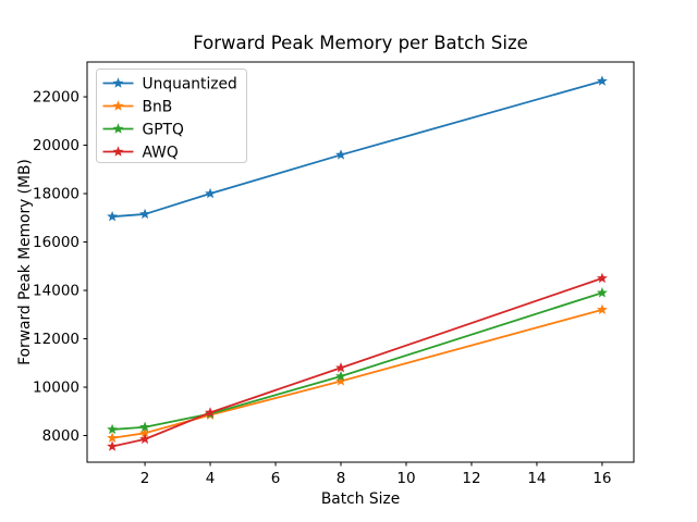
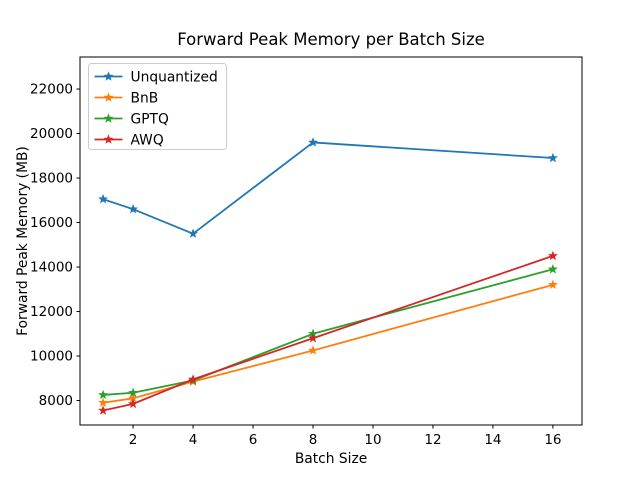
Unquantized/2: 17200 -> 16600
Unquantized/4: 18000 -> 15500
GPTQ/8: 10400 -> 11000
Unquantized/16: 22600 -> 18900
